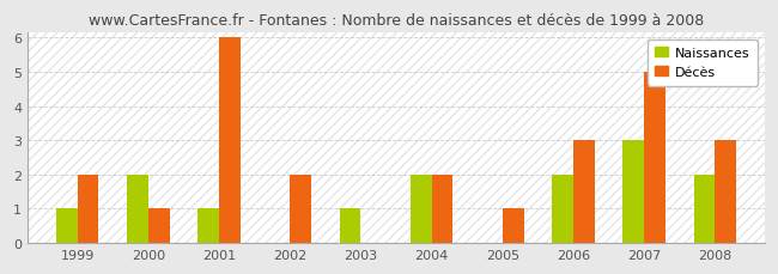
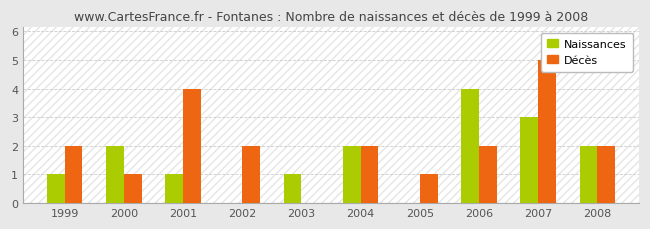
Décès/2001: 6 -> 4
Naissances/2006: 2 -> 4
Décès/2006: 3 -> 2
Décès/2008: 3 -> 2
